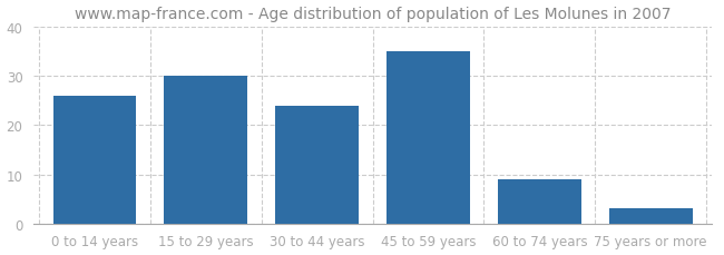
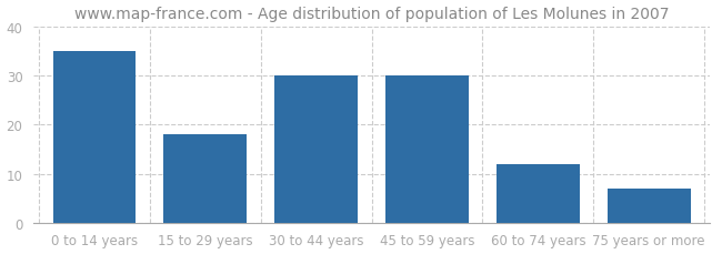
0 to 14 years: 26 -> 35
15 to 29 years: 30 -> 18
30 to 44 years: 24 -> 30
45 to 59 years: 35 -> 30
60 to 74 years: 9 -> 12
75 years or more: 3 -> 7
